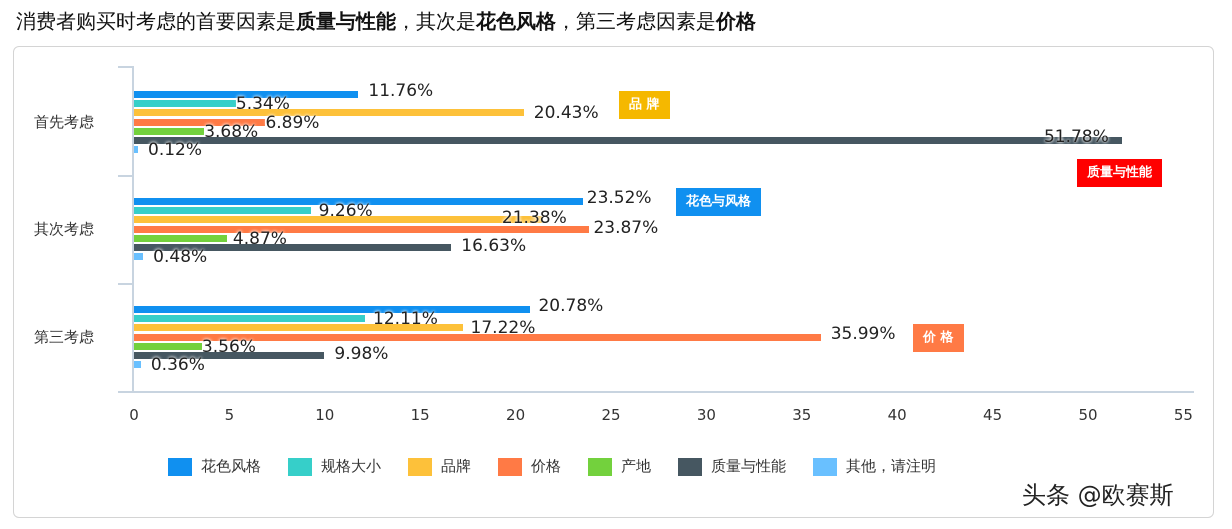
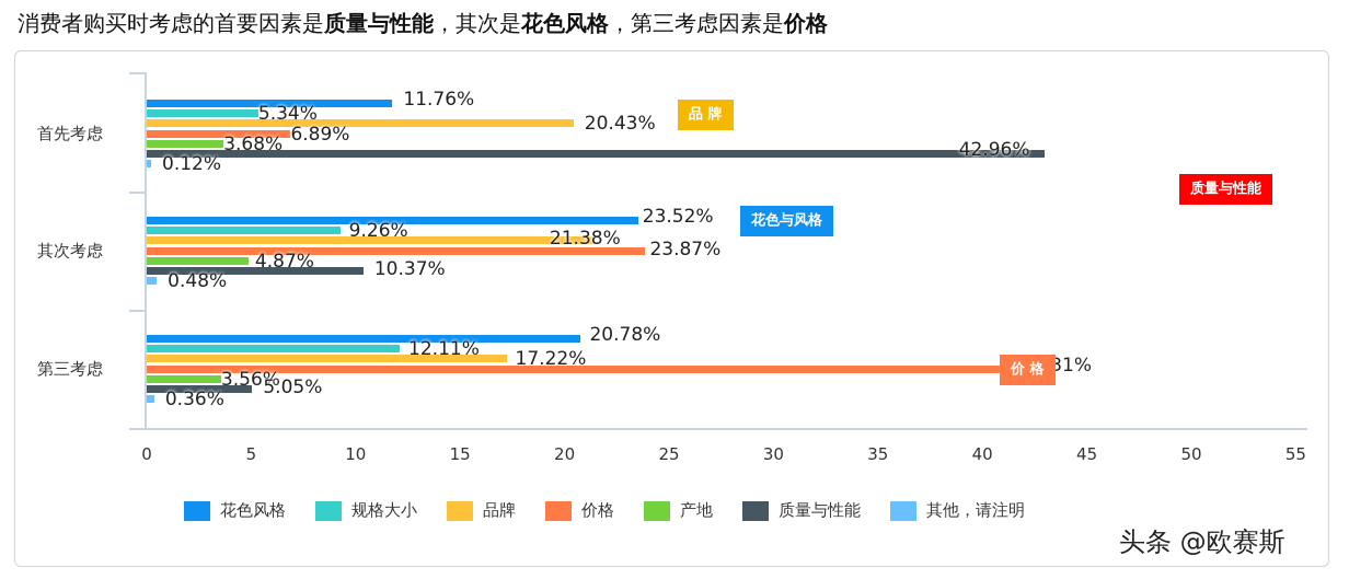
质量与性能/首先考虑: 51.78% -> 42.96%
质量与性能/其次考虑: 16.63% -> 10.37%
价格/第三考虑: 35.99% -> 41.31%
质量与性能/第三考虑: 9.98% -> 5.05%
